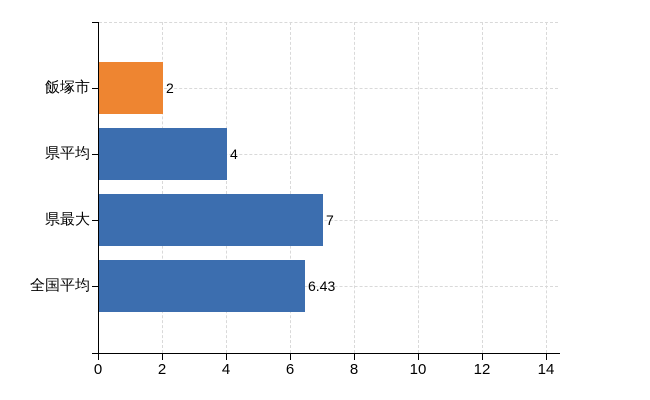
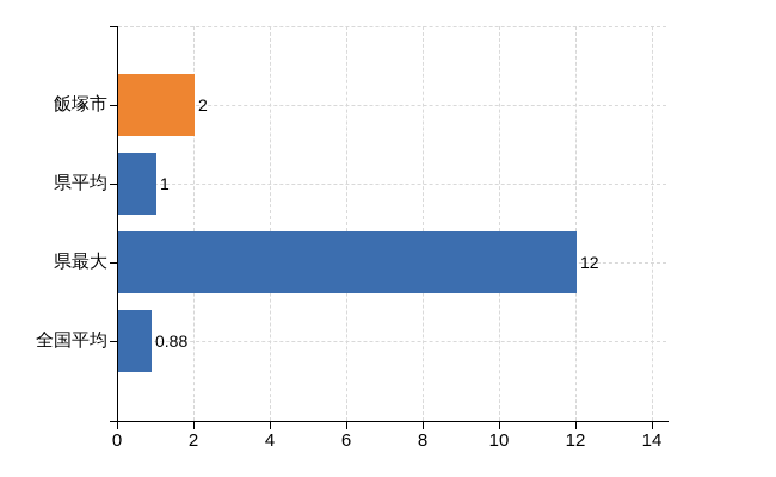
県平均: 4 -> 1
県最大: 7 -> 12
全国平均: 6.43 -> 0.88
